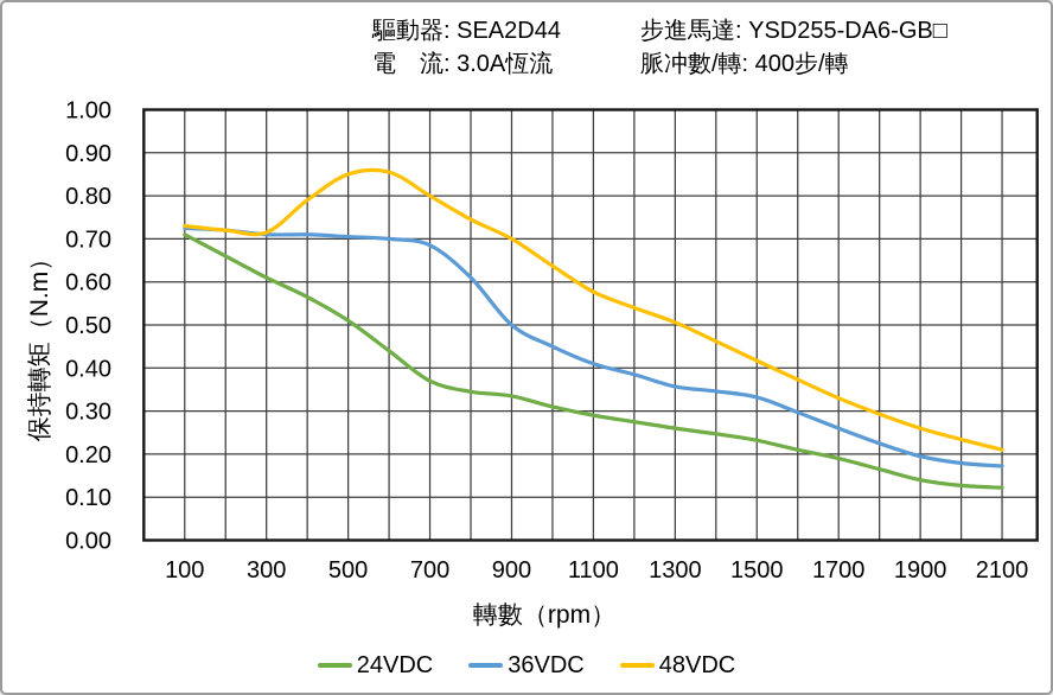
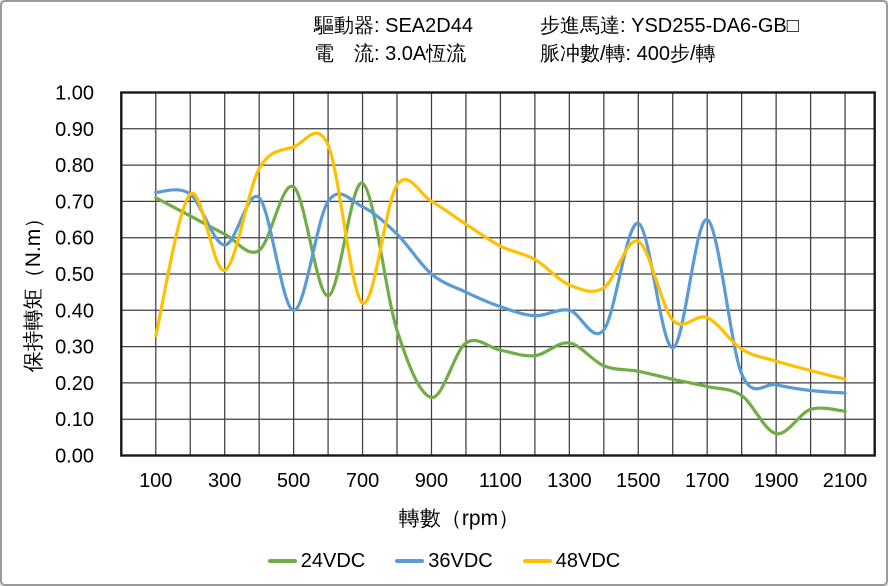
48VDC/100: 0.73 -> 0.33
36VDC/300: 0.71 -> 0.58
48VDC/300: 0.71 -> 0.51
24VDC/500: 0.51 -> 0.74
36VDC/500: 0.70 -> 0.40
24VDC/700: 0.37 -> 0.75
48VDC/700: 0.80 -> 0.42
24VDC/900: 0.34 -> 0.16
24VDC/1300: 0.26 -> 0.31
36VDC/1300: 0.36 -> 0.40
48VDC/1300: 0.51 -> 0.47
36VDC/1500: 0.33 -> 0.64
48VDC/1500: 0.42 -> 0.59
36VDC/1700: 0.26 -> 0.65
48VDC/1700: 0.33 -> 0.38
24VDC/1900: 0.14 -> 0.06
